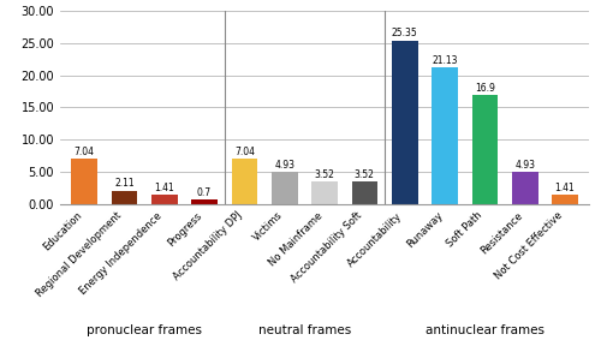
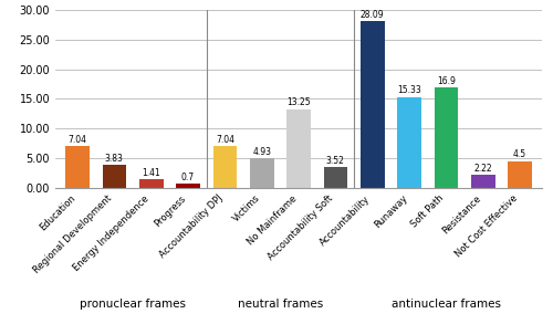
Regional Development: 2.11 -> 3.83
No Mainframe: 3.52 -> 13.25
Accountability: 25.35 -> 28.09
Runaway: 21.13 -> 15.33
Resistance: 4.93 -> 2.22
Not Cost Effective: 1.41 -> 4.5
